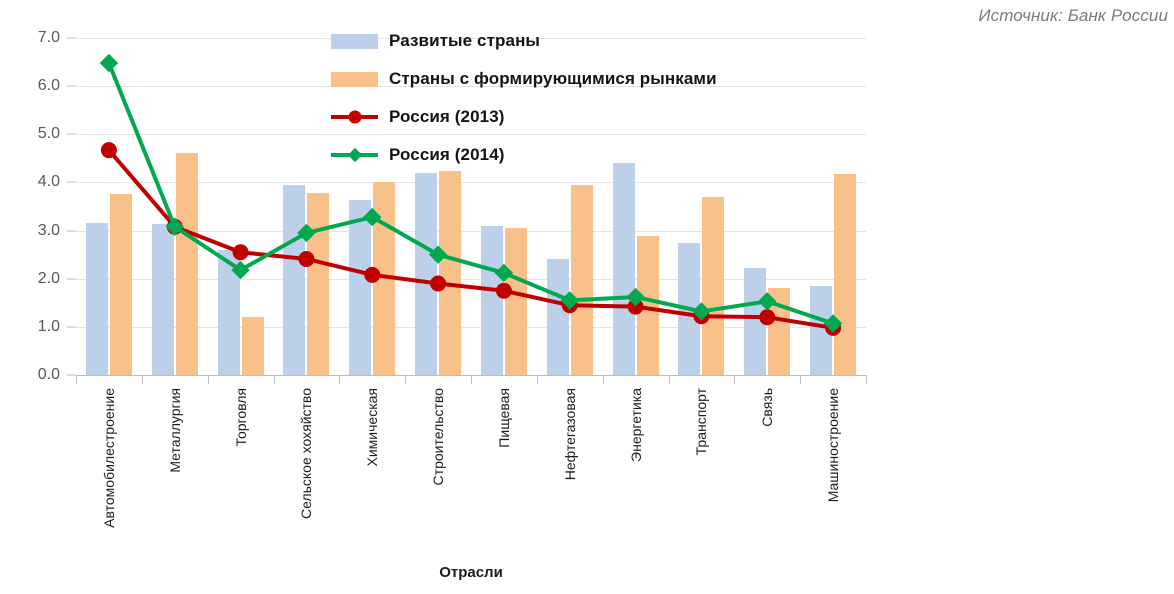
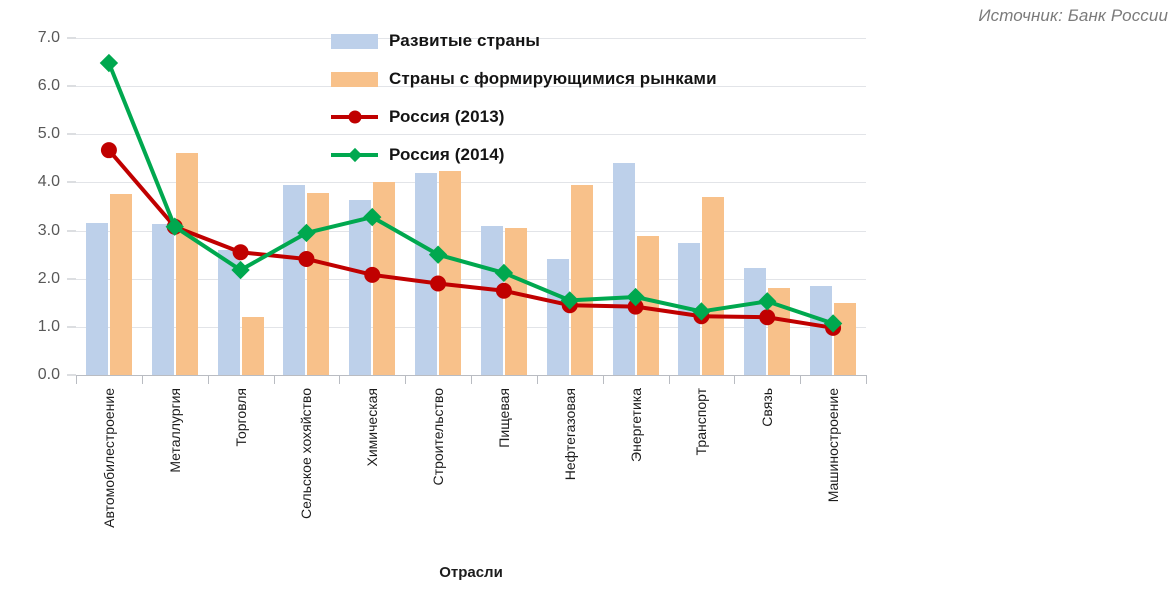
Страны с формирующимися рынками/Машиностроение: 4.2 -> 1.5
